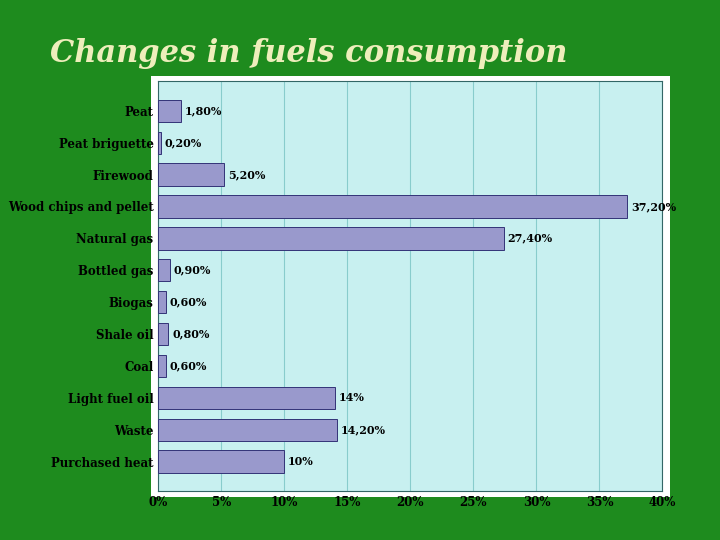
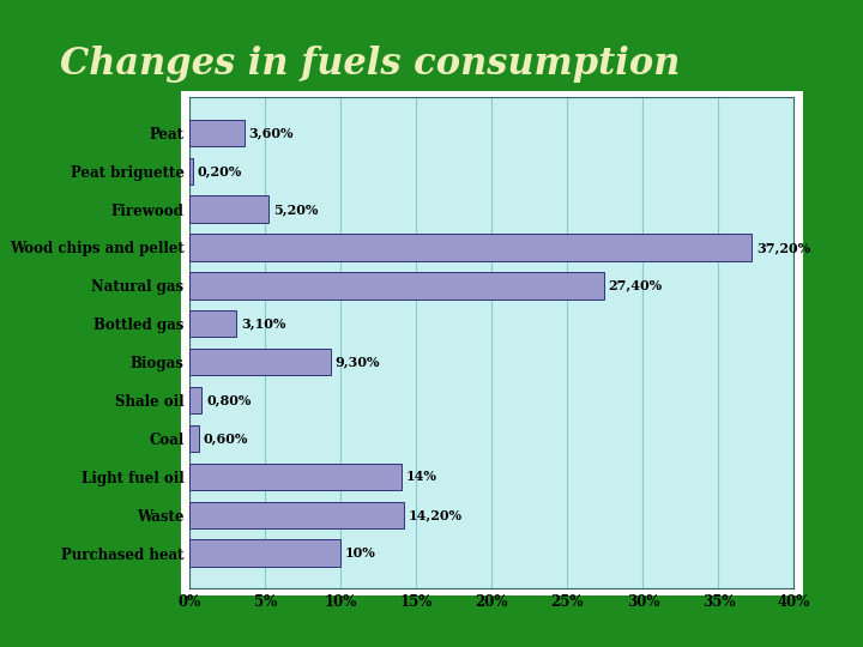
Peat: 1,80% -> 3,60%
Bottled gas: 0,90% -> 3,10%
Biogas: 0,60% -> 9,30%
